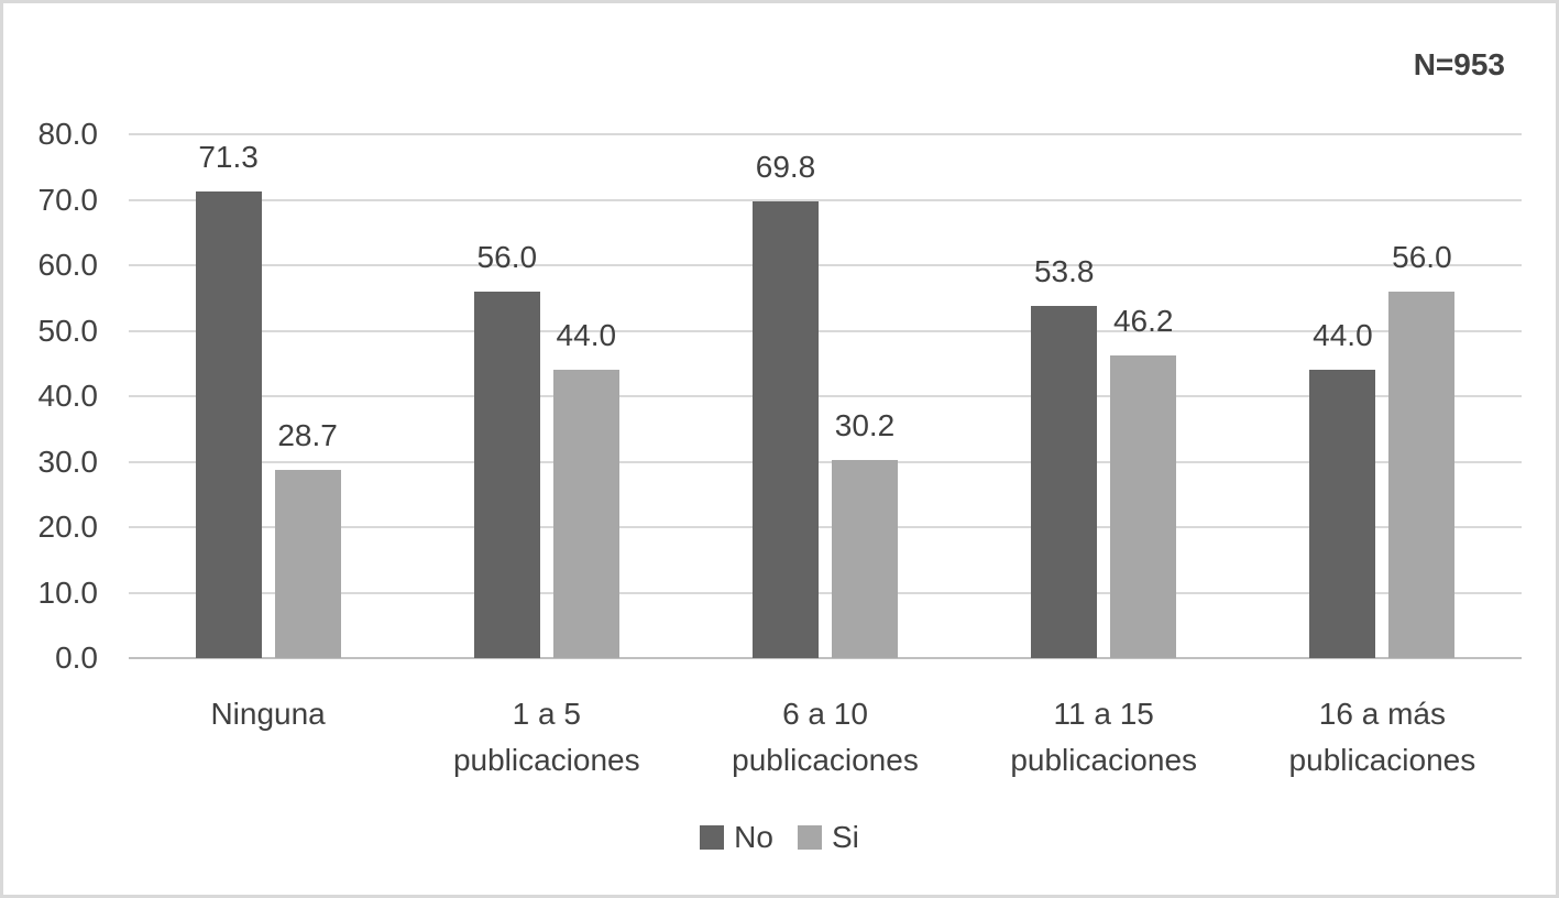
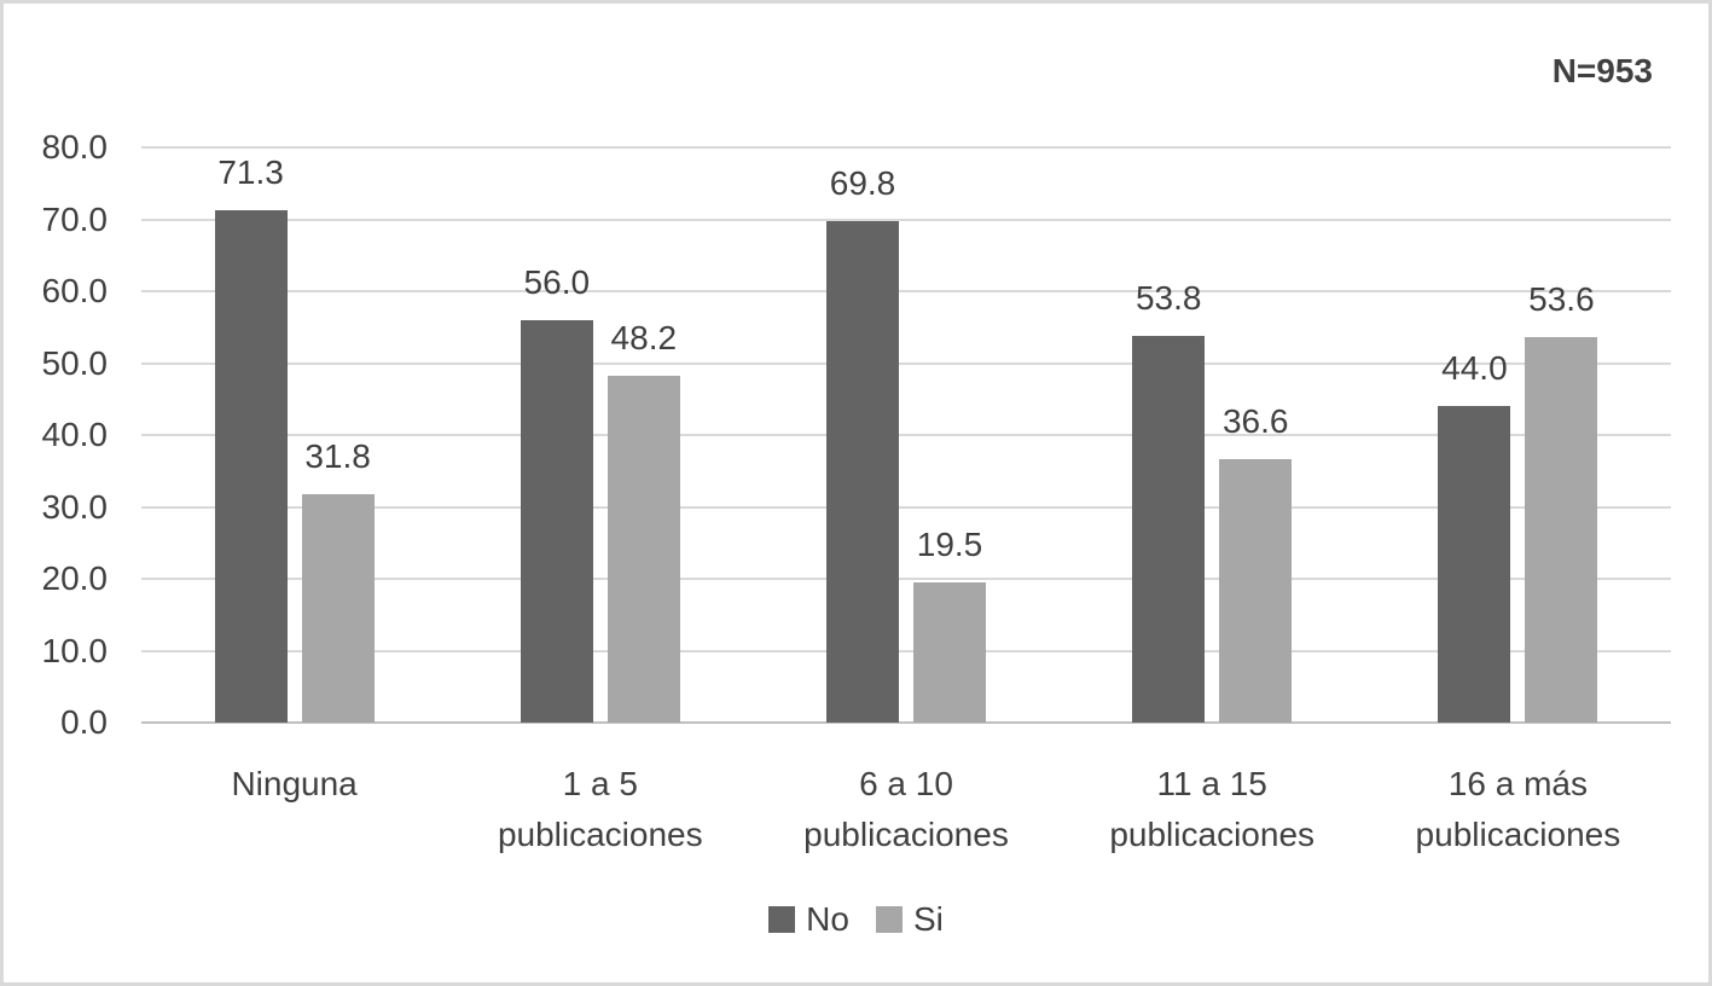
Si/Ninguna: 28.7 -> 31.8
Si/1 a 5 publicaciones: 44.0 -> 48.2
Si/6 a 10 publicaciones: 30.2 -> 19.5
Si/11 a 15 publicaciones: 46.2 -> 36.6
Si/16 a más publicaciones: 56.0 -> 53.6
